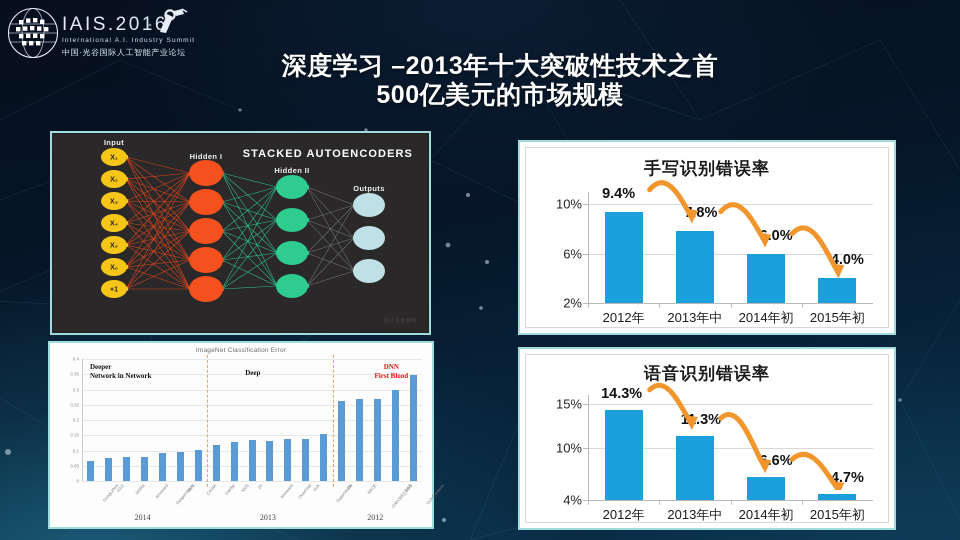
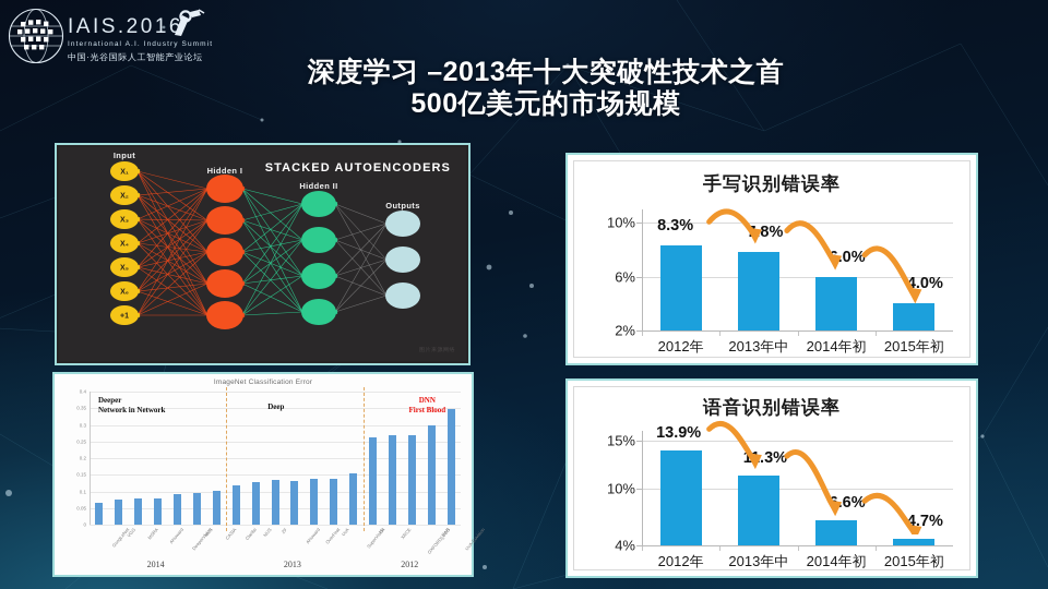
手写识别错误率/2012年: 9.4% -> 8.3%
语音识别错误率/2012年: 14.3% -> 13.9%
